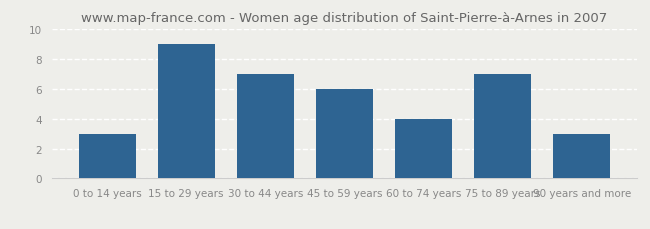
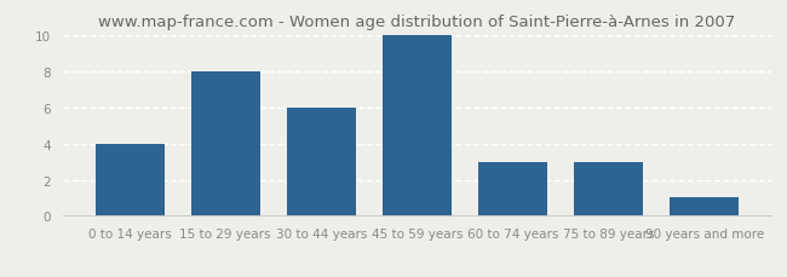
0 to 14 years: 3 -> 4
15 to 29 years: 9 -> 8
30 to 44 years: 7 -> 6
45 to 59 years: 6 -> 10
60 to 74 years: 4 -> 3
75 to 89 years: 7 -> 3
90 years and more: 3 -> 1
